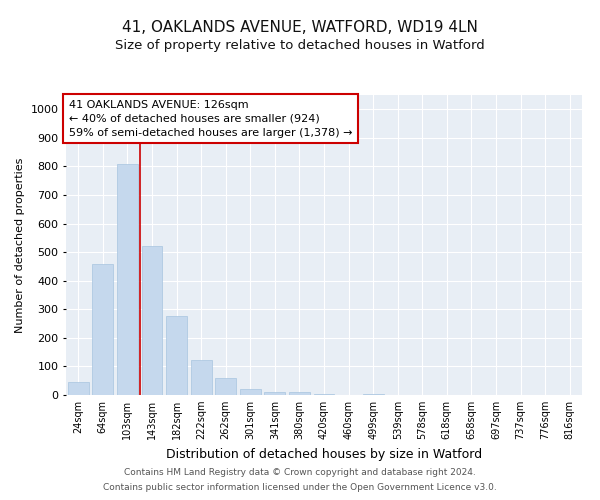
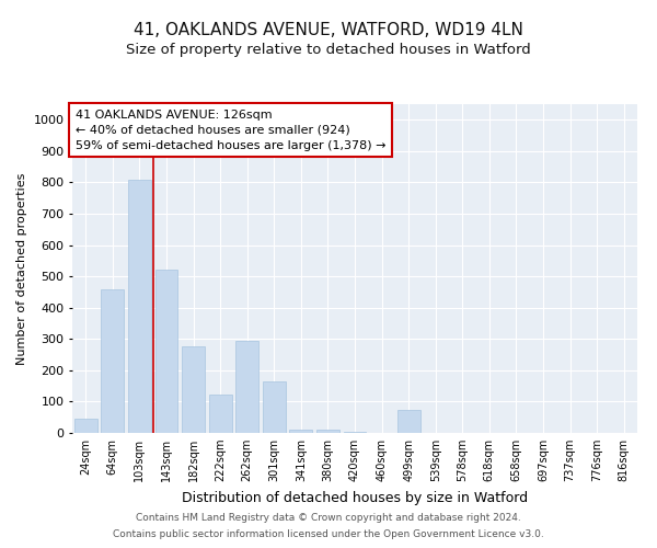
262sqm: 58 -> 295
301sqm: 22 -> 165
499sqm: 5 -> 75
